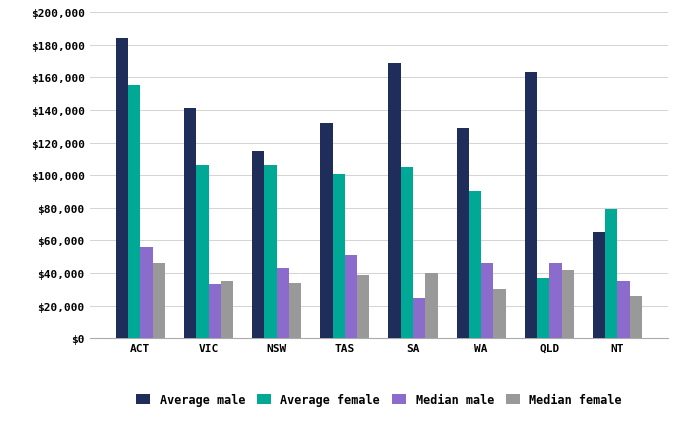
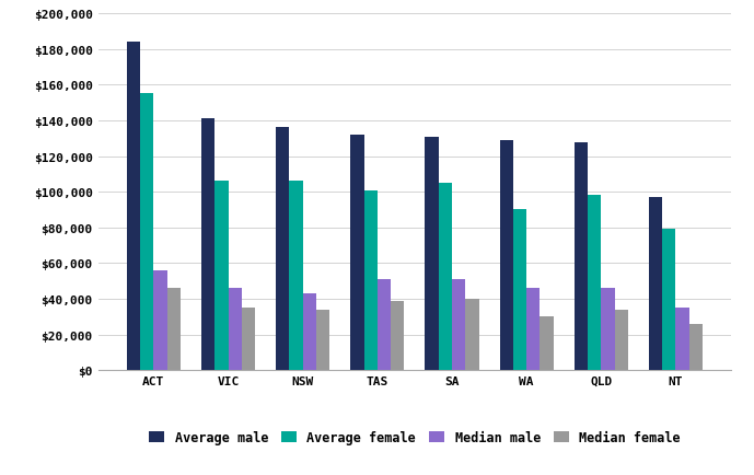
Median male/VIC: $33,000 -> $46,000
Average male/NSW: $115,000 -> $136,000
Average male/SA: $169,000 -> $131,000
Median male/SA: $25,000 -> $51,000
Average male/QLD: $163,000 -> $128,000
Average female/QLD: $37,000 -> $98,000
Median female/QLD: $42,000 -> $34,000
Average male/NT: $65,000 -> $97,000
